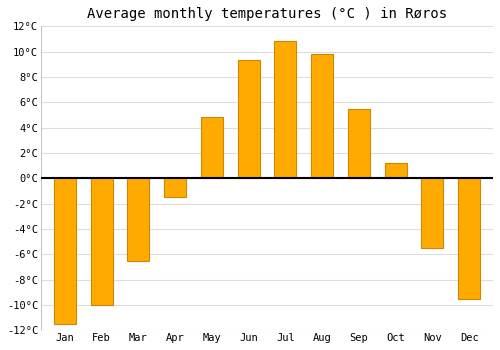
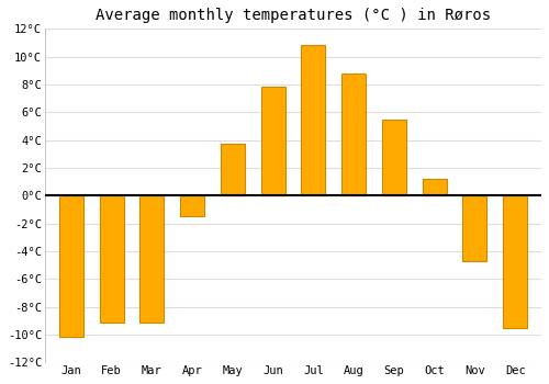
Jan: -11.5°C -> -10.2°C
Feb: -10.0°C -> -9.1°C
Mar: -6.5°C -> -9.1°C
May: 4.8°C -> 3.7°C
Jun: 9.3°C -> 7.8°C
Aug: 9.8°C -> 8.8°C
Nov: -5.5°C -> -4.7°C
